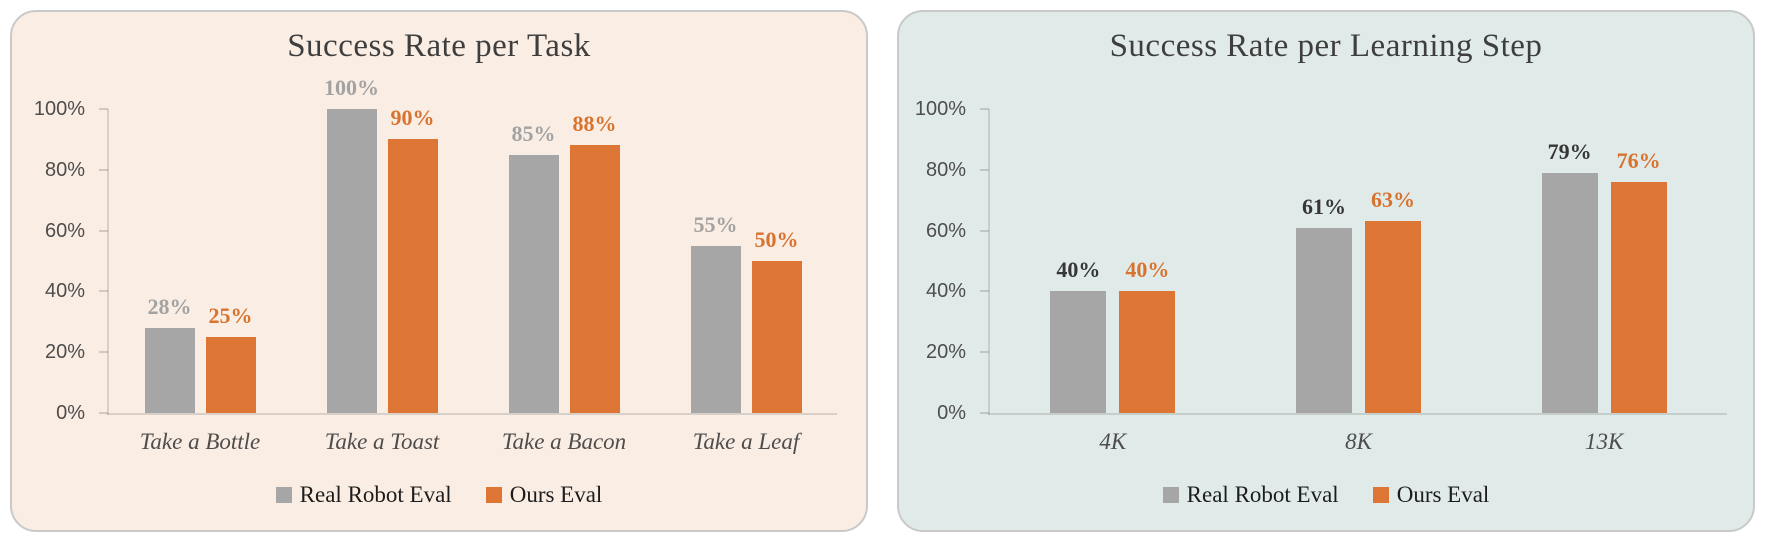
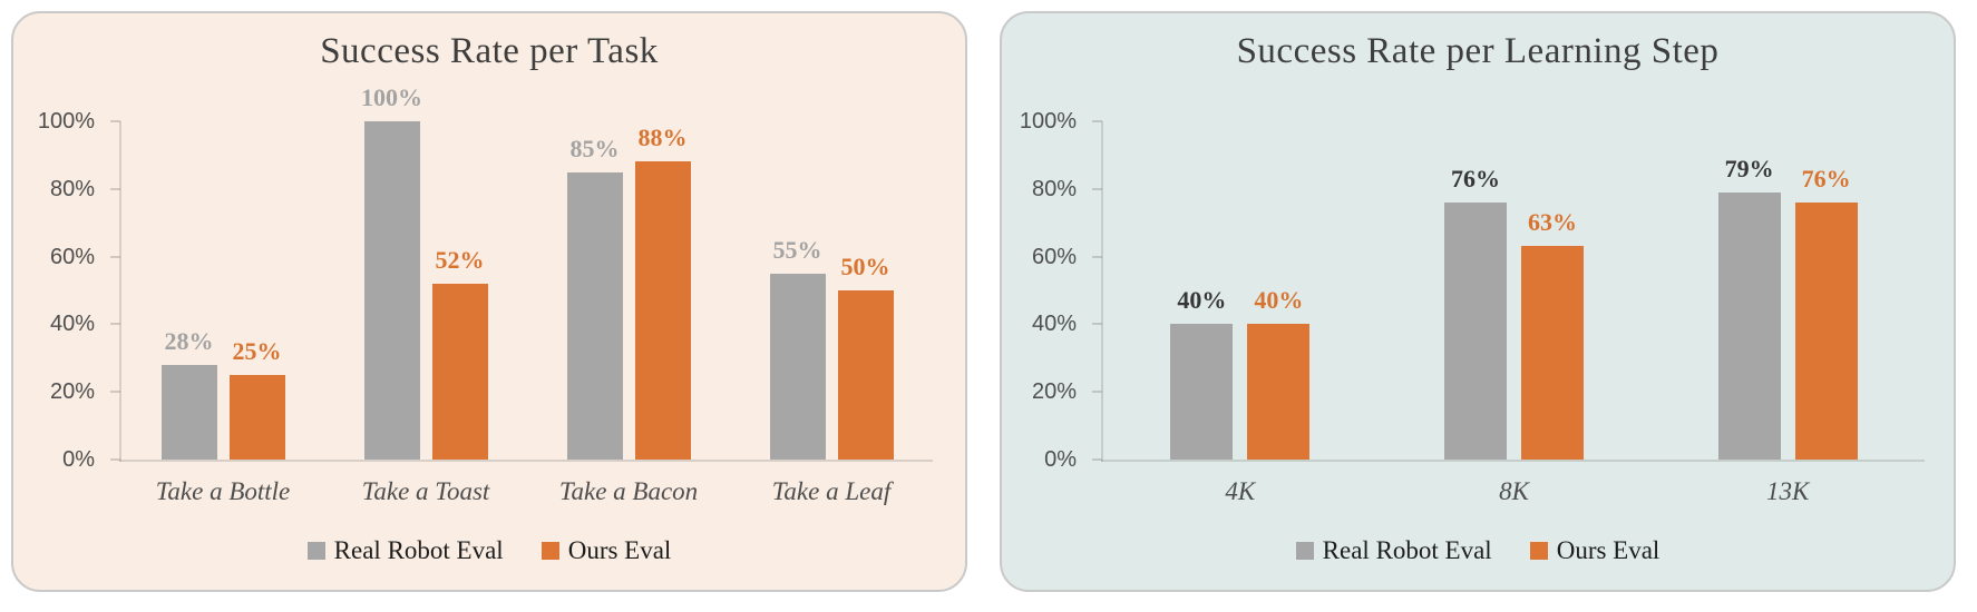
Success Rate per Task/Ours Eval/Take a Toast: 90% -> 52%
Success Rate per Learning Step/Real Robot Eval/8K: 61% -> 76%
